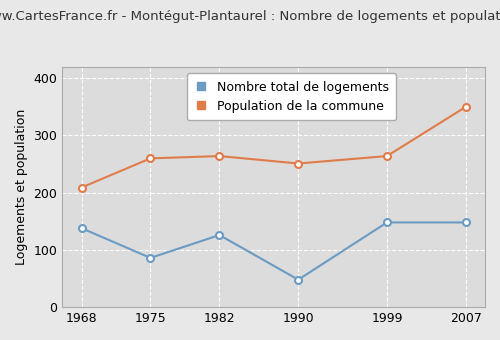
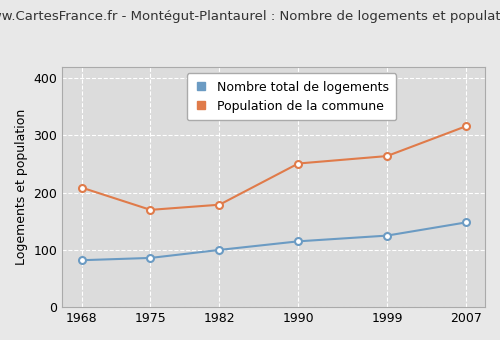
Nombre total de logements/1968: 138 -> 82
Population de la commune/1975: 260 -> 170
Nombre total de logements/1982: 126 -> 100
Population de la commune/1982: 264 -> 179
Nombre total de logements/1990: 48 -> 115
Nombre total de logements/1999: 148 -> 125
Population de la commune/2007: 350 -> 316
